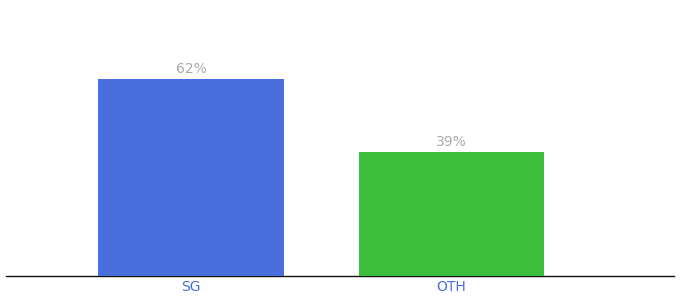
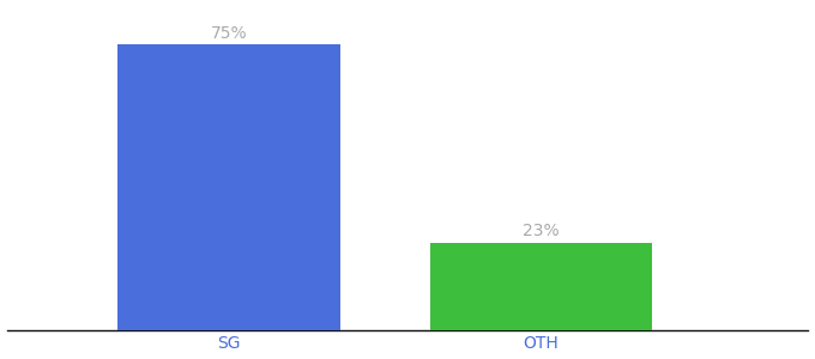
SG: 62% -> 75%
OTH: 39% -> 23%
